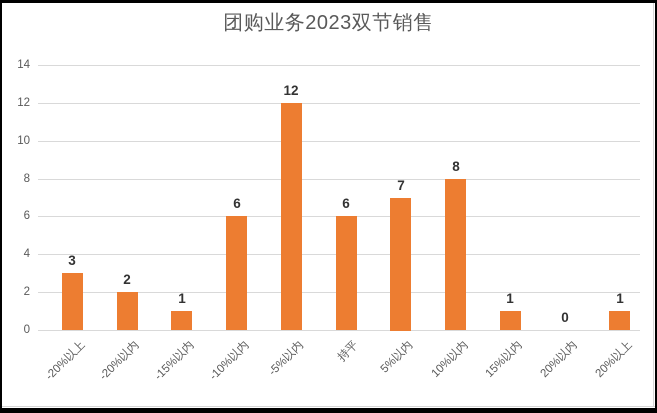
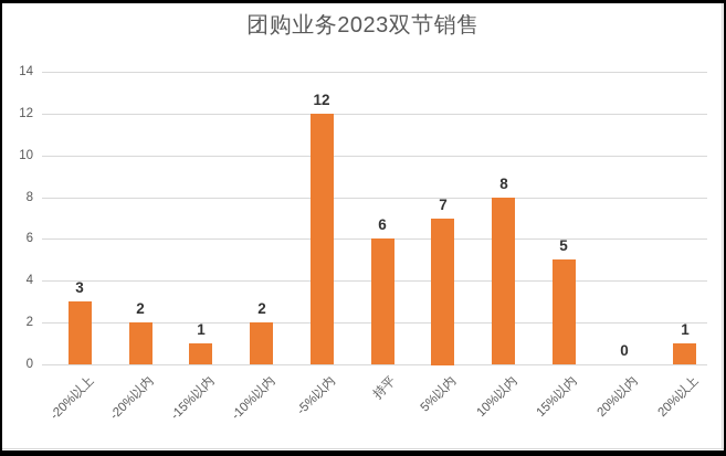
-10%以内: 6 -> 2
15%以内: 1 -> 5
